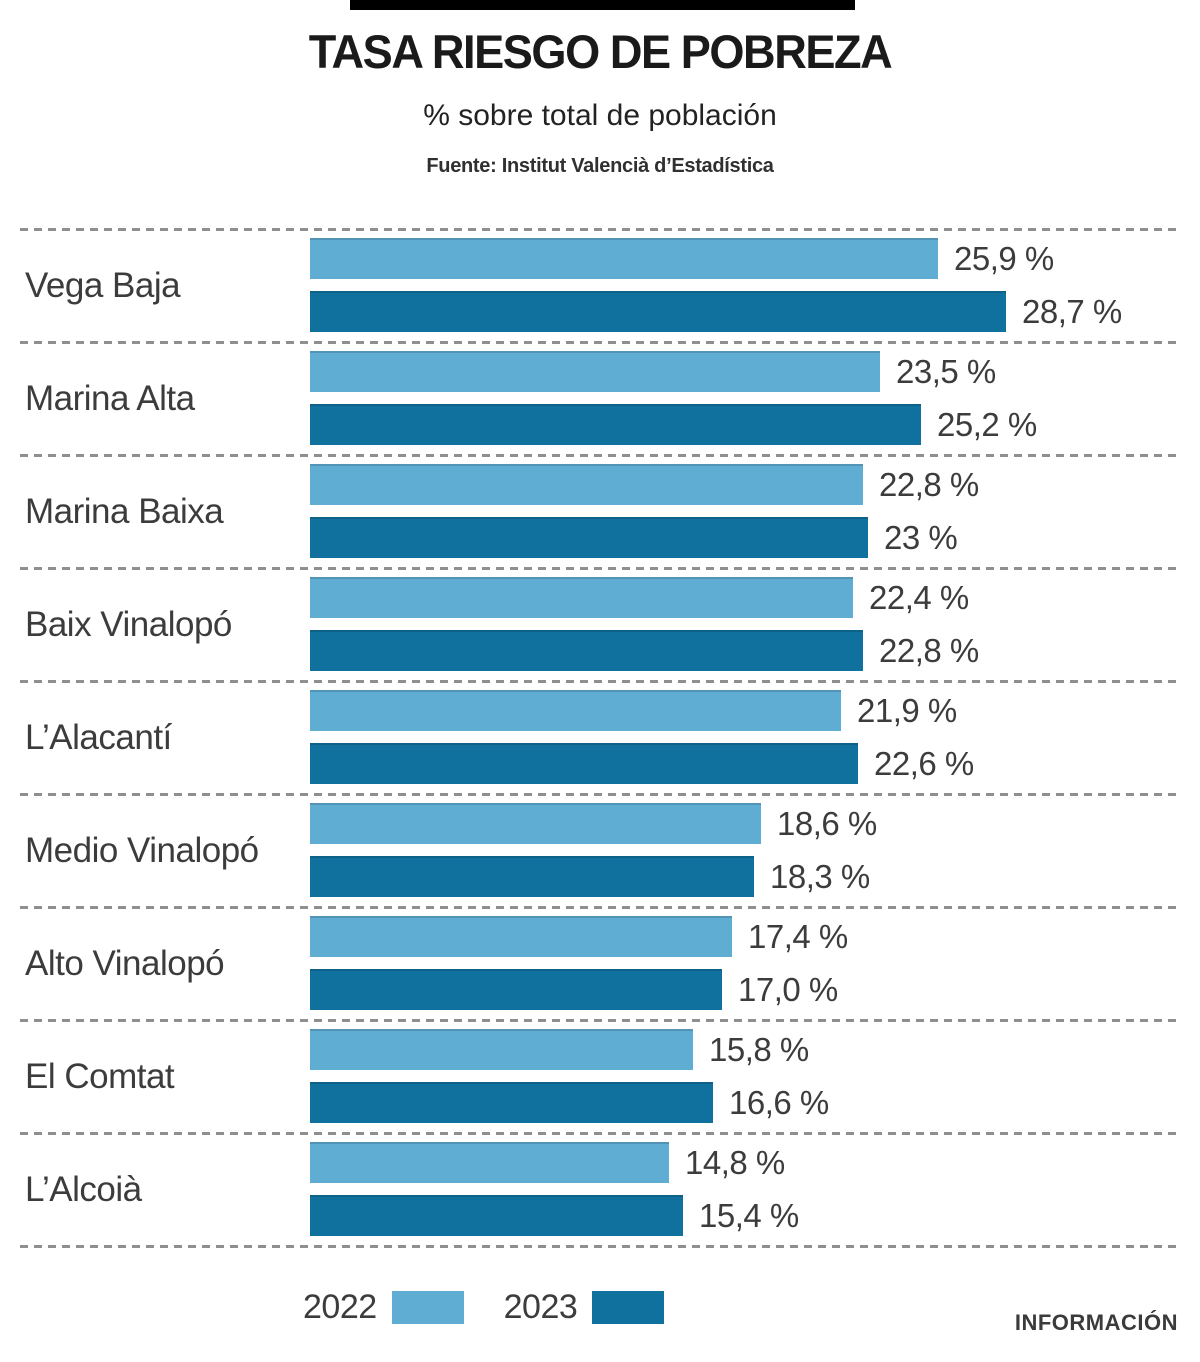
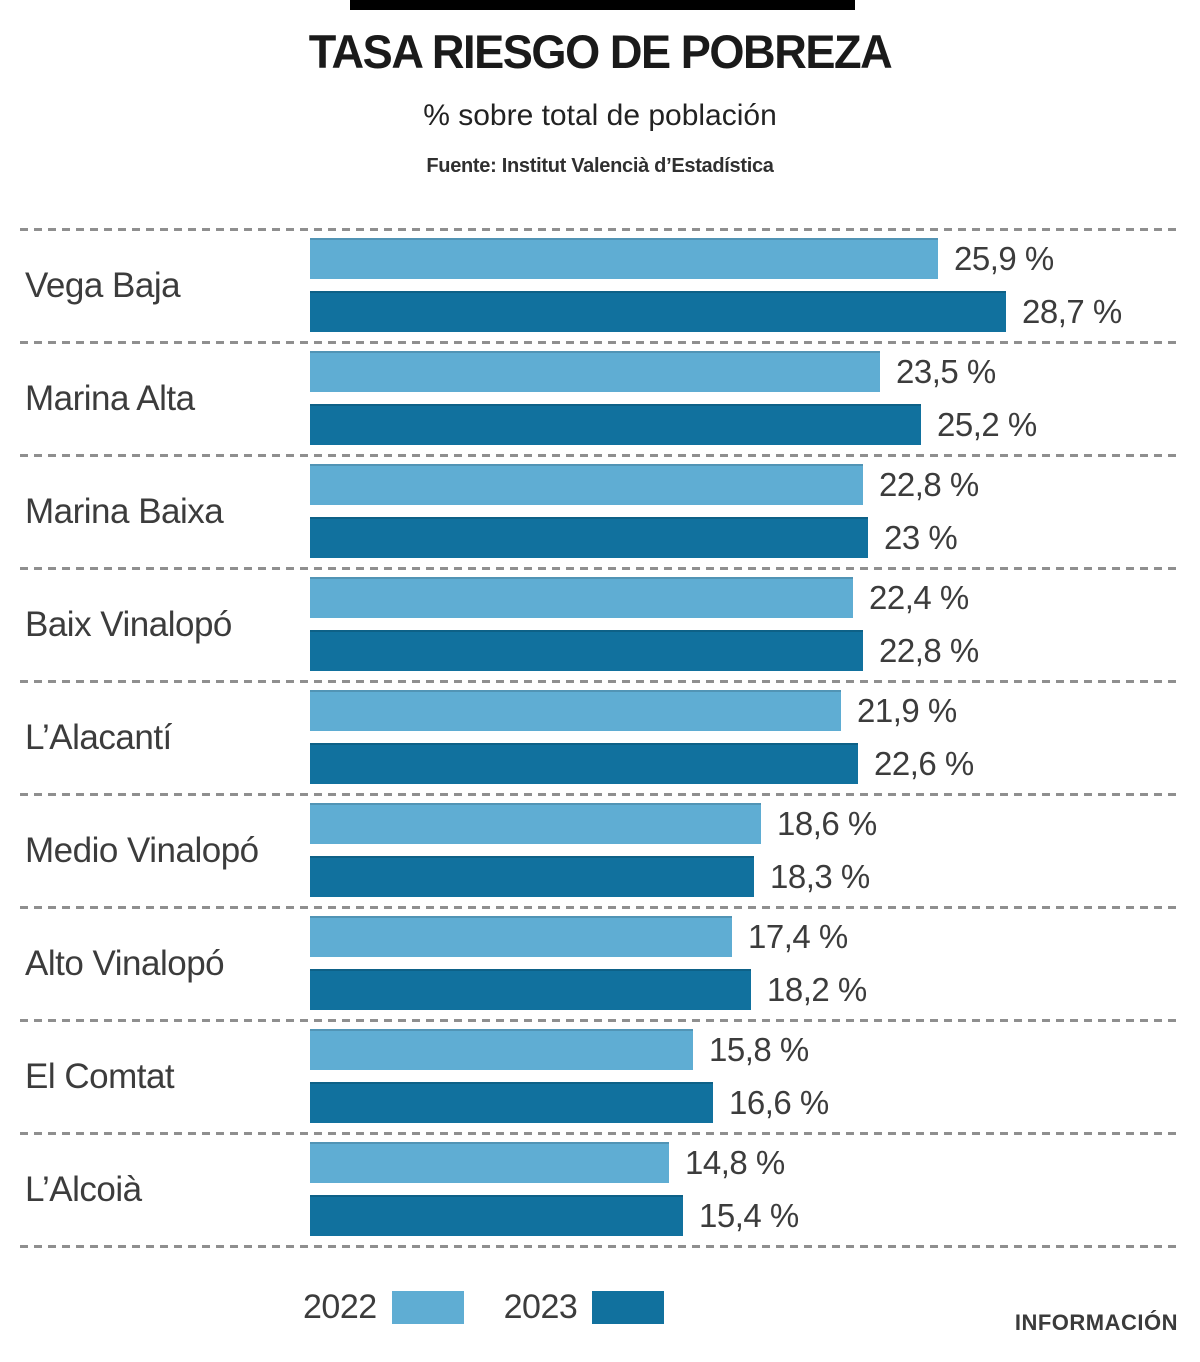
2023/Alto Vinalopó: 17,0 -> 18,2
